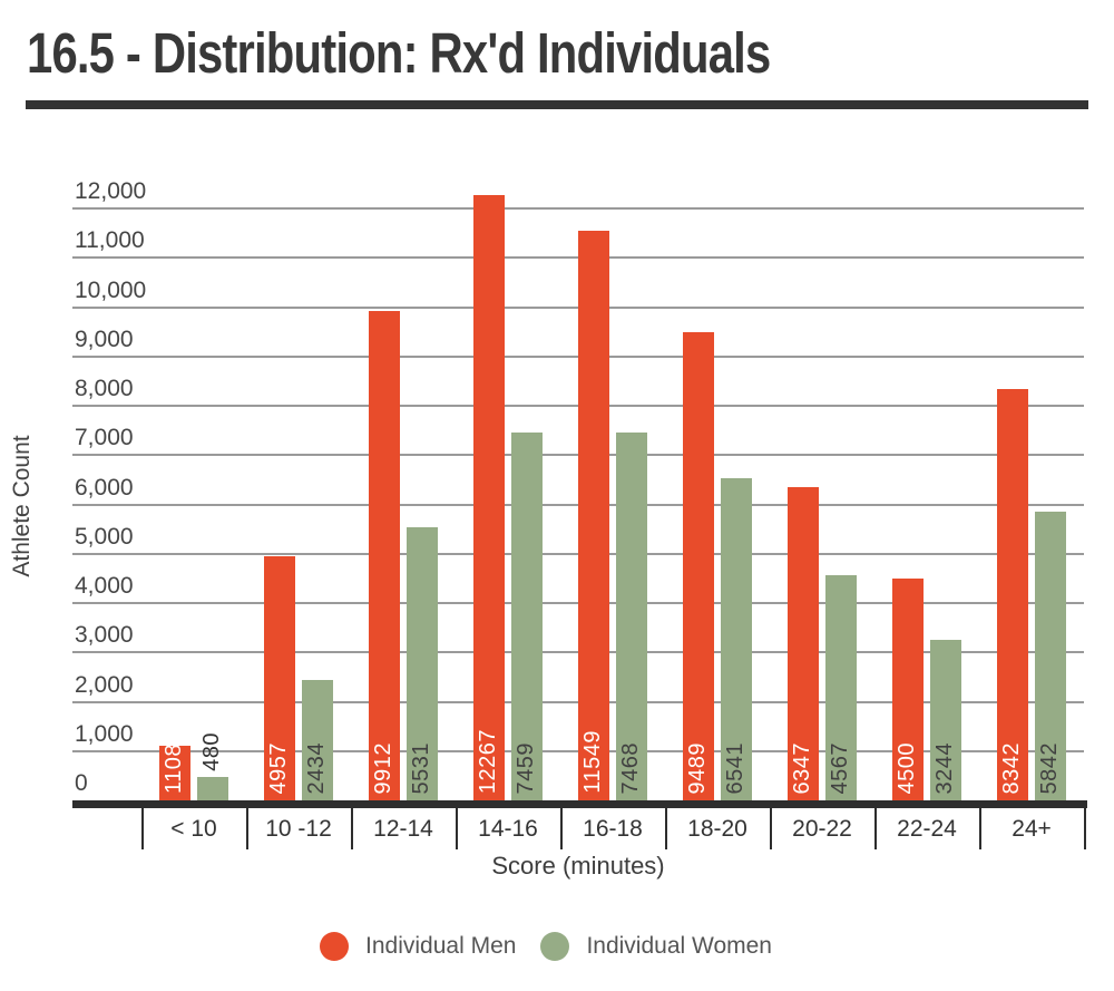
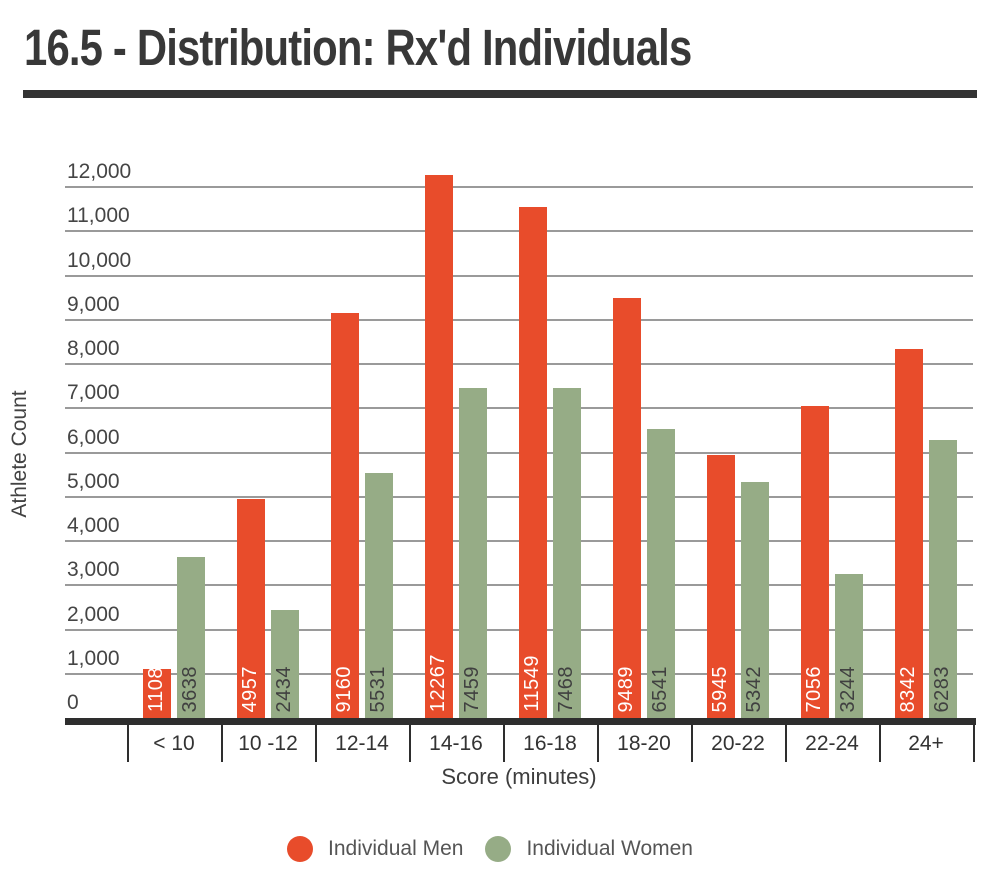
Individual Women/< 10: 480 -> 3638
Individual Men/12-14: 9912 -> 9160
Individual Men/20-22: 6347 -> 5945
Individual Women/20-22: 4567 -> 5342
Individual Men/22-24: 4500 -> 7056
Individual Women/24+: 5842 -> 6283
